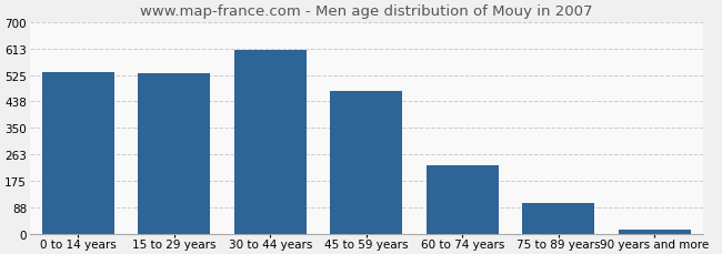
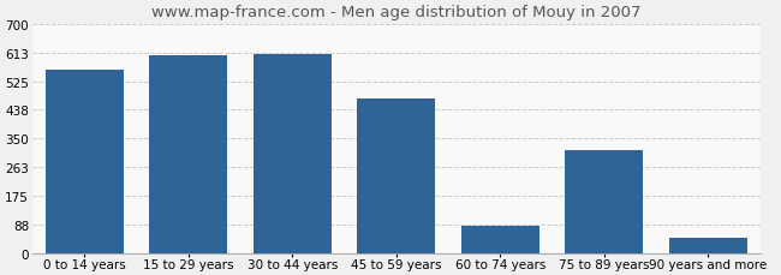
0 to 14 years: 535 -> 560
15 to 29 years: 530 -> 605
60 to 74 years: 228 -> 85
75 to 89 years: 100 -> 315
90 years and more: 14 -> 45
